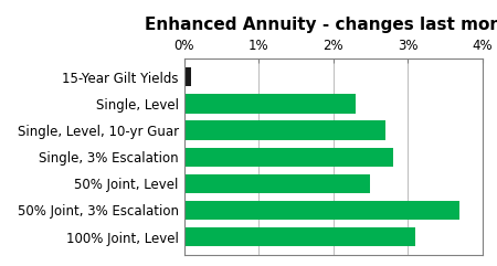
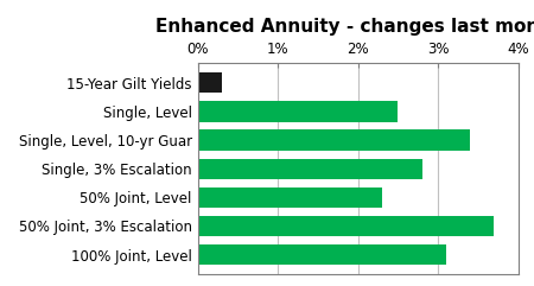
15-Year Gilt Yields: 0.1% -> 0.3%
Single, Level: 2.3% -> 2.5%
Single, Level, 10-yr Guar: 2.7% -> 3.4%
50% Joint, Level: 2.5% -> 2.3%
